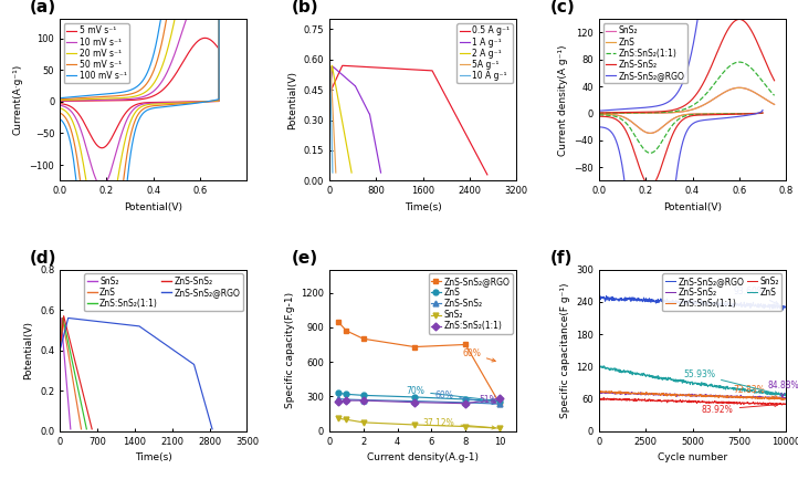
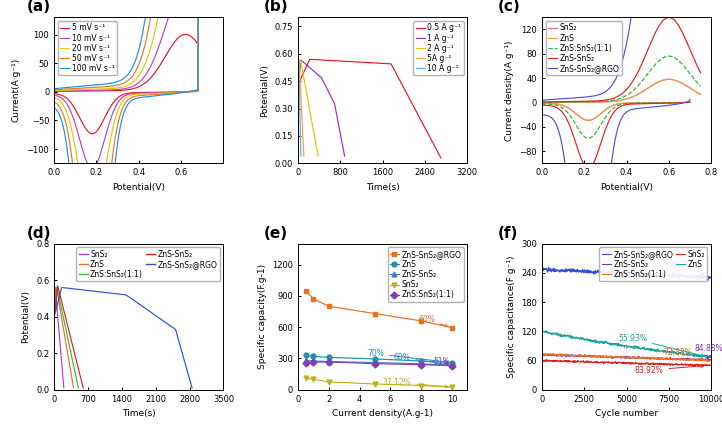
ZnS-SnS₂@RGO/8: 750 -> 660
ZnS-SnS₂@RGO/10: 240 -> 600
ZnS:SnS₂(1:1)/10: 280 -> 230
